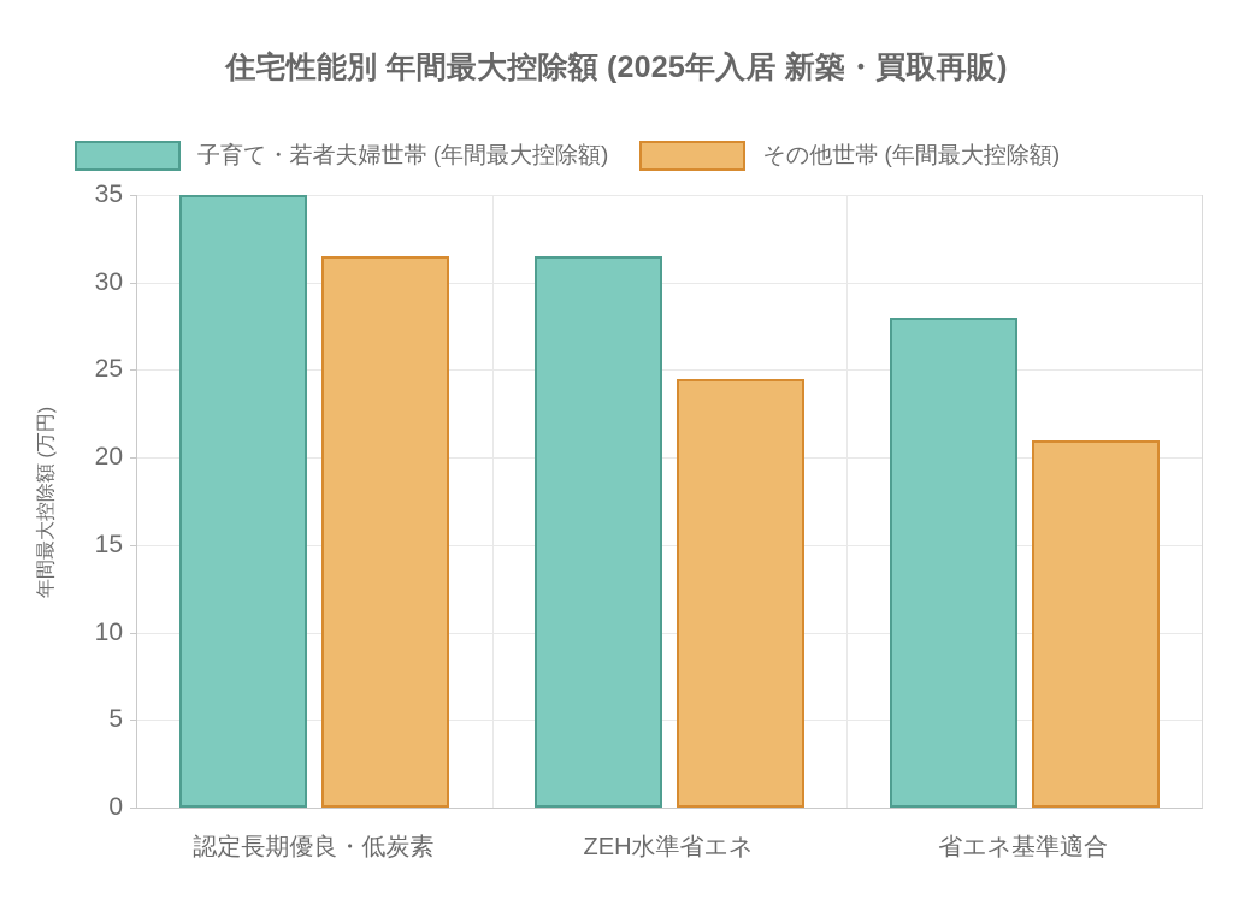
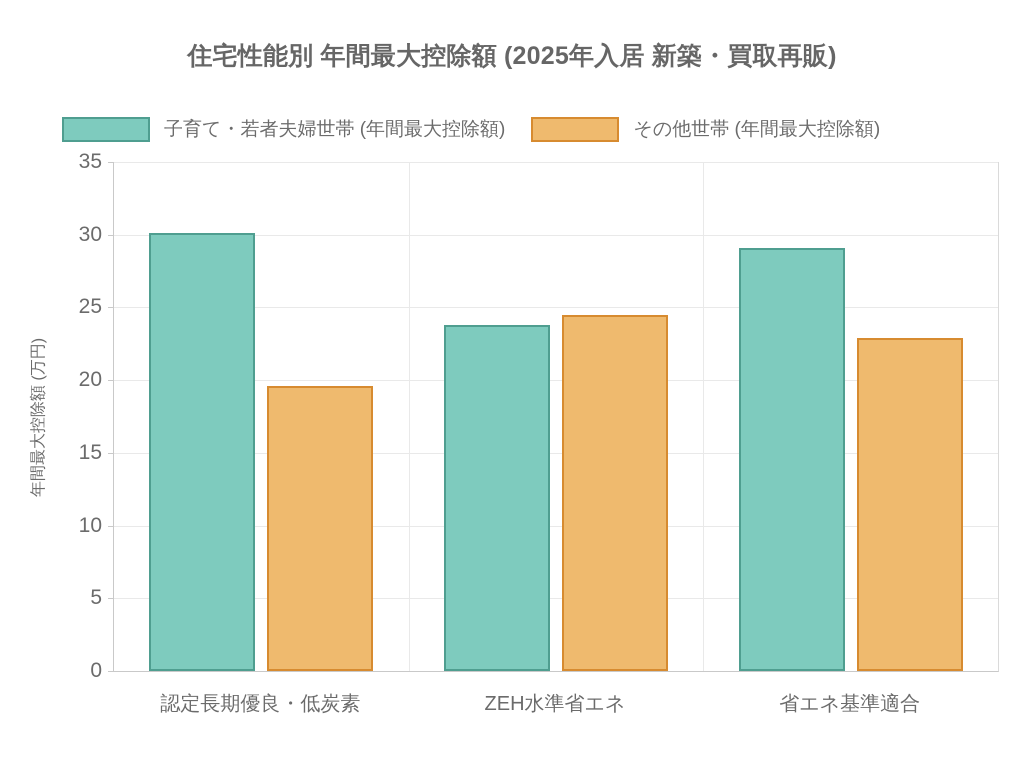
子育て・若者夫婦世帯 (年間最大控除額)/認定長期優良・低炭素: 35.0 -> 30.1
その他世帯 (年間最大控除額)/認定長期優良・低炭素: 31.5 -> 19.6
子育て・若者夫婦世帯 (年間最大控除額)/ZEH水準省エネ: 31.5 -> 23.8
子育て・若者夫婦世帯 (年間最大控除額)/省エネ基準適合: 28.0 -> 29.1
その他世帯 (年間最大控除額)/省エネ基準適合: 21.0 -> 22.9
